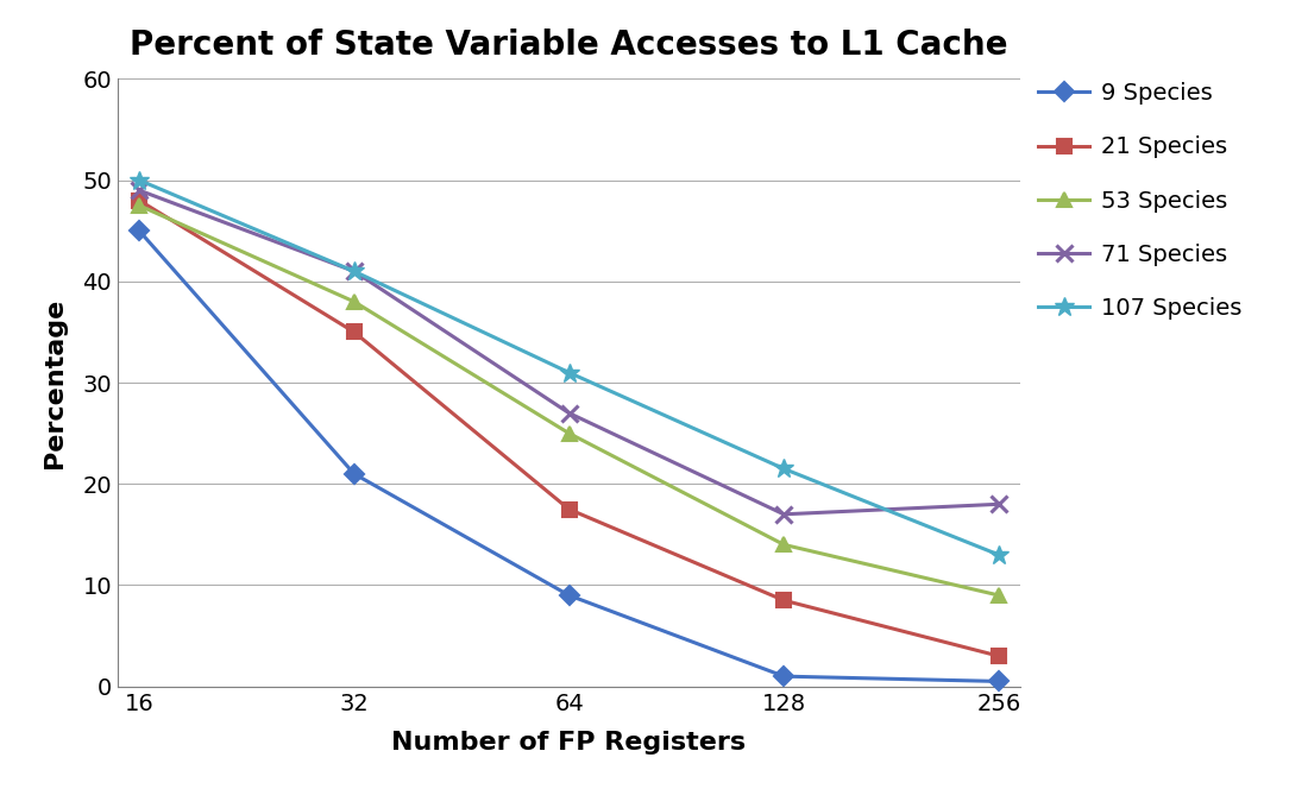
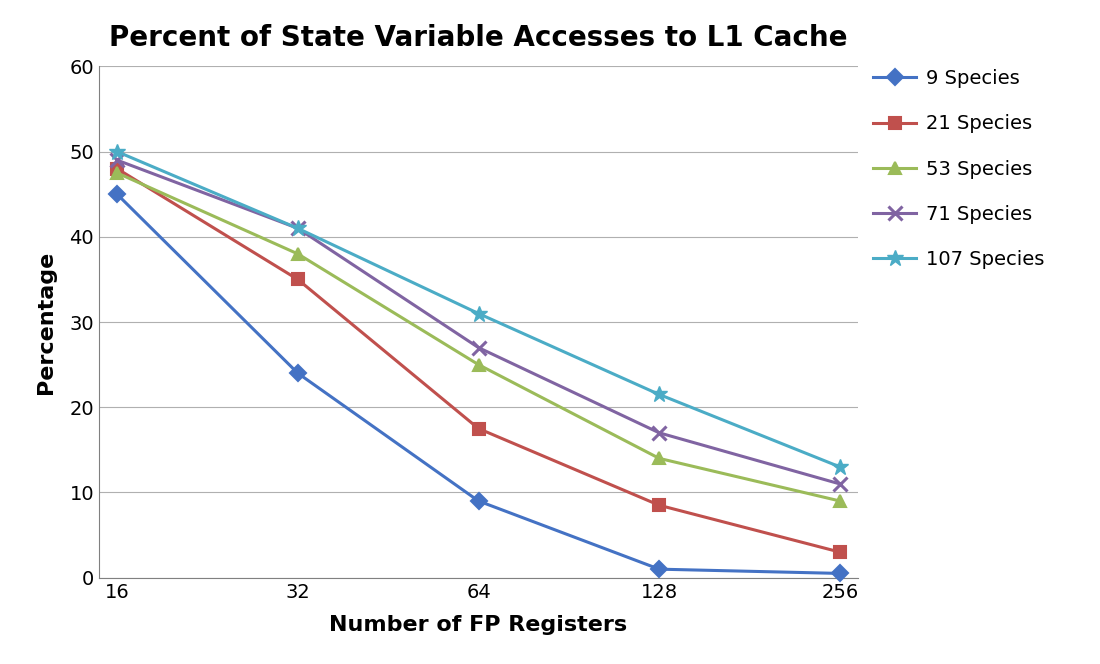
9 Species/32: 21.0 -> 24.0
71 Species/256: 18 -> 11
